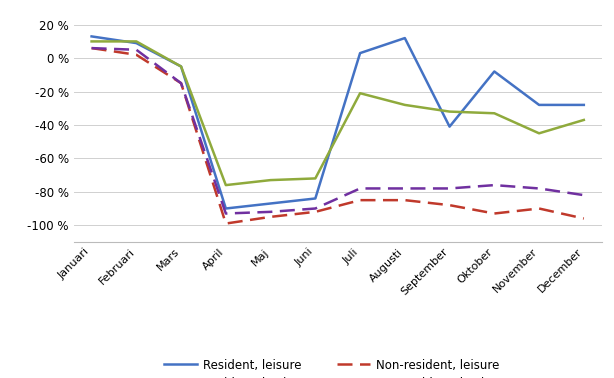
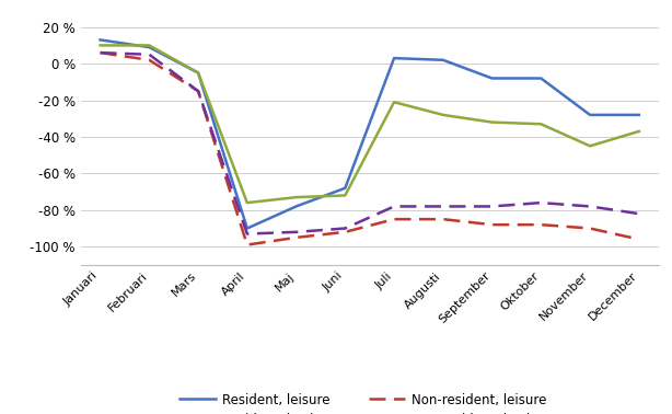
Resident, leisure/Maj: -87 % -> -78 %
Resident, leisure/Juni: -84 % -> -68 %
Resident, leisure/Augusti: 12 % -> 2 %
Resident, leisure/September: -41 % -> -8 %
Non-resident, leisure/Oktober: -93 % -> -88 %
